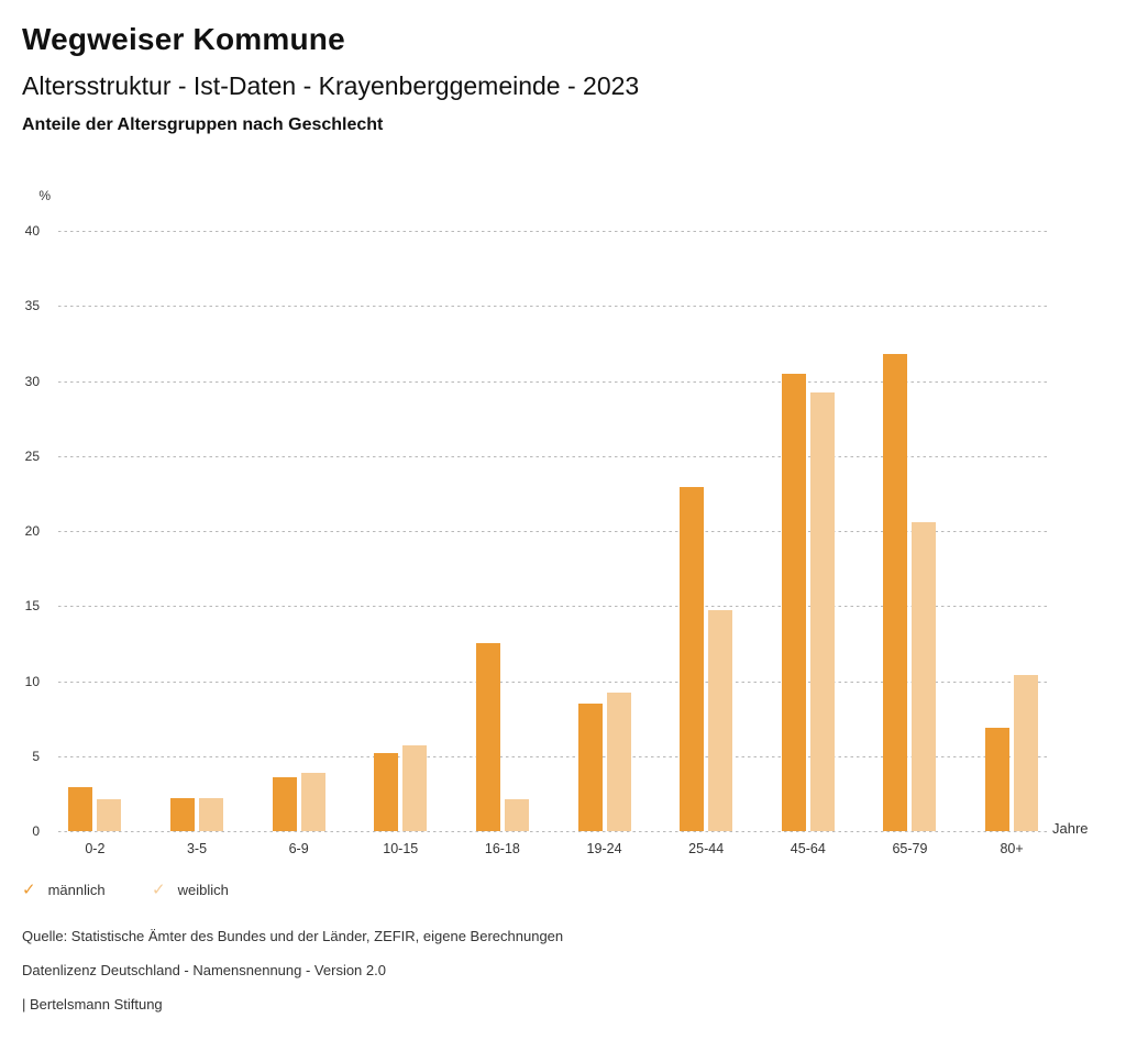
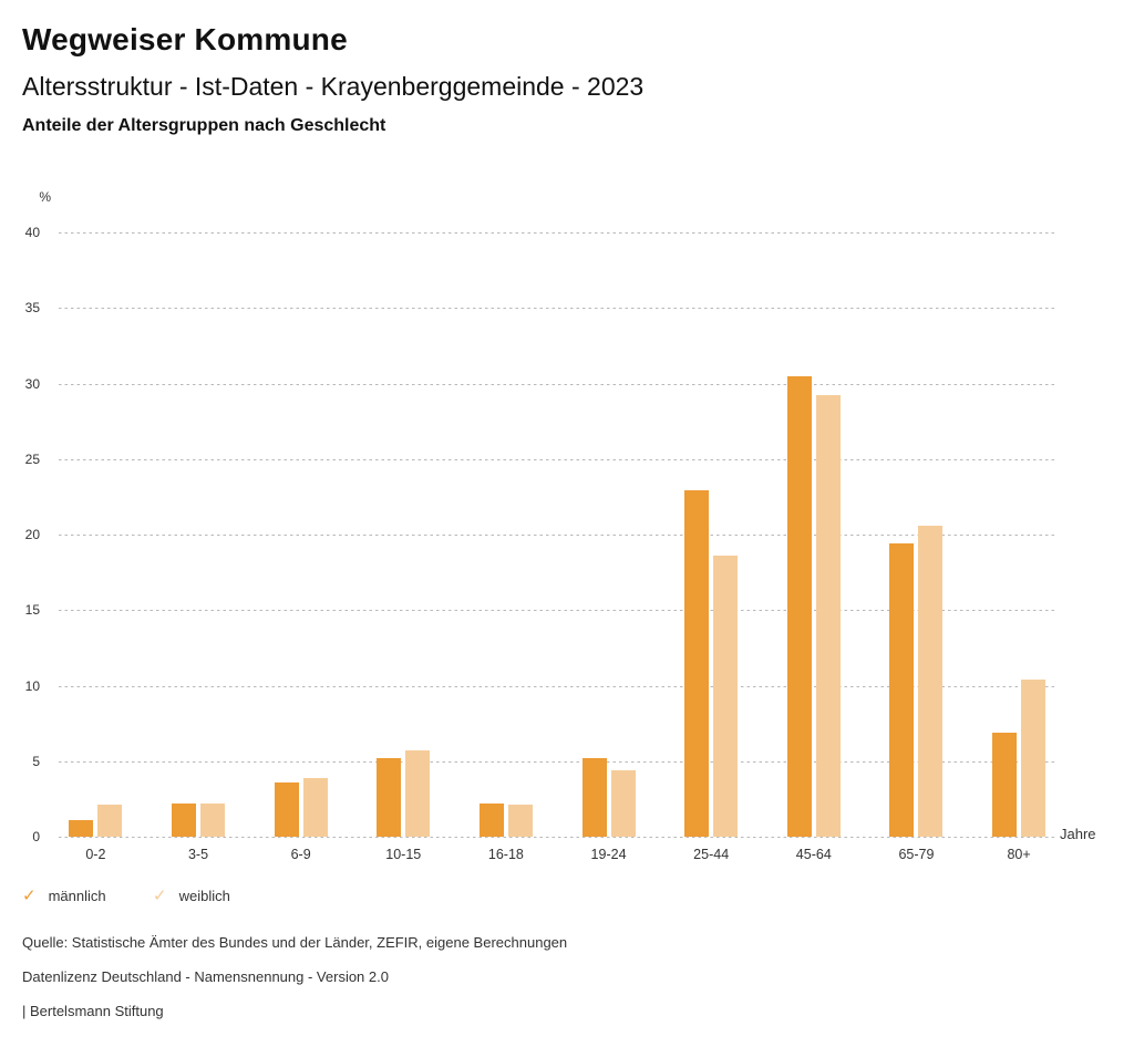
männlich/0-2: 2.9 -> 1.1
männlich/16-18: 12.5 -> 2.2
männlich/19-24: 8.5 -> 5.2
weiblich/19-24: 9.2 -> 4.4
weiblich/25-44: 14.7 -> 18.6
männlich/65-79: 31.8 -> 19.4
